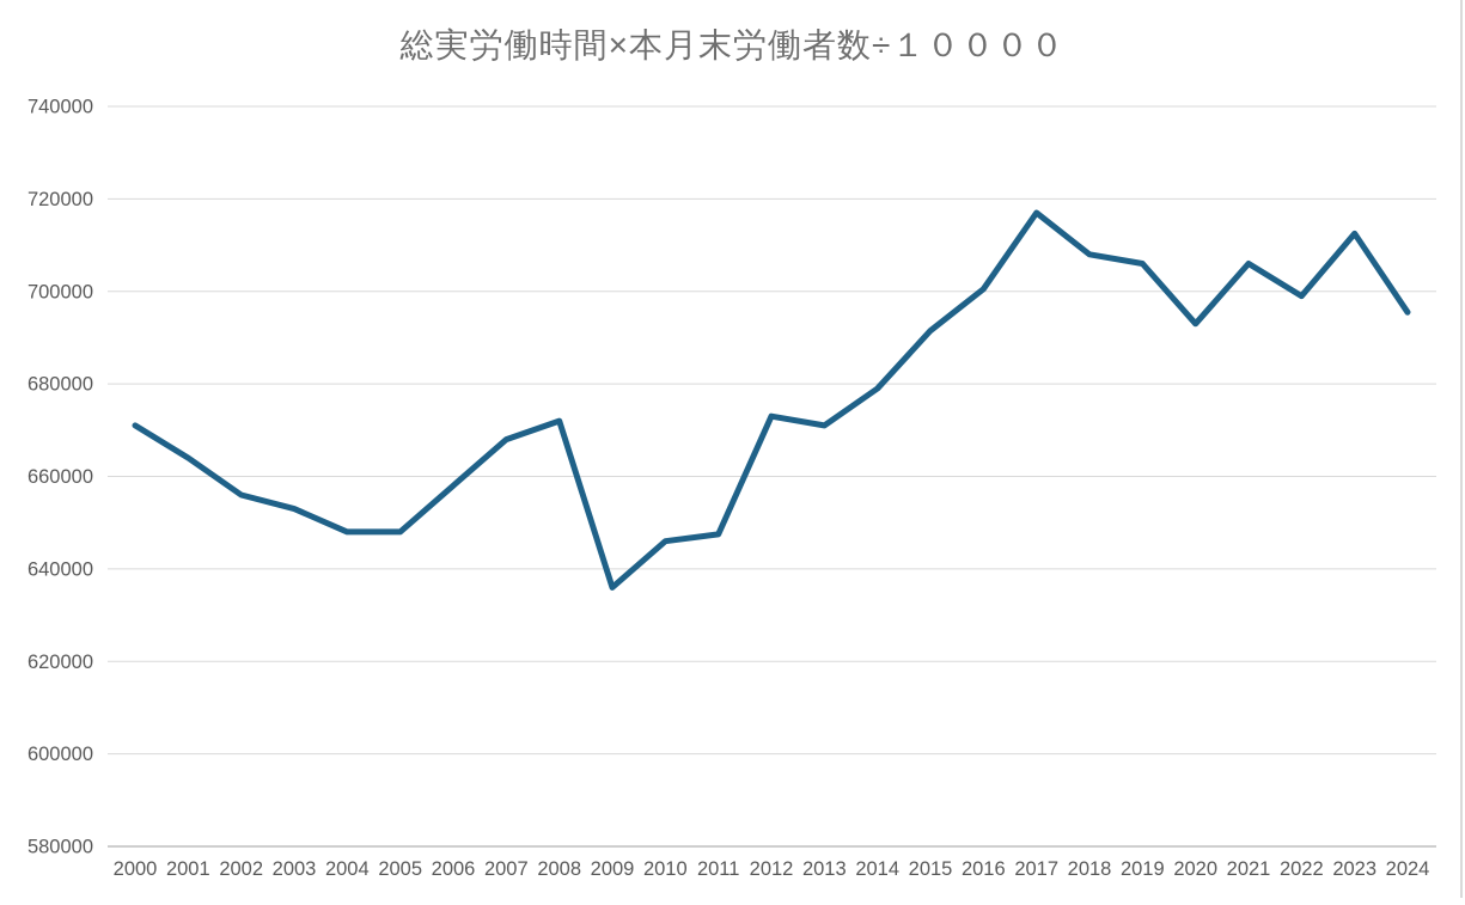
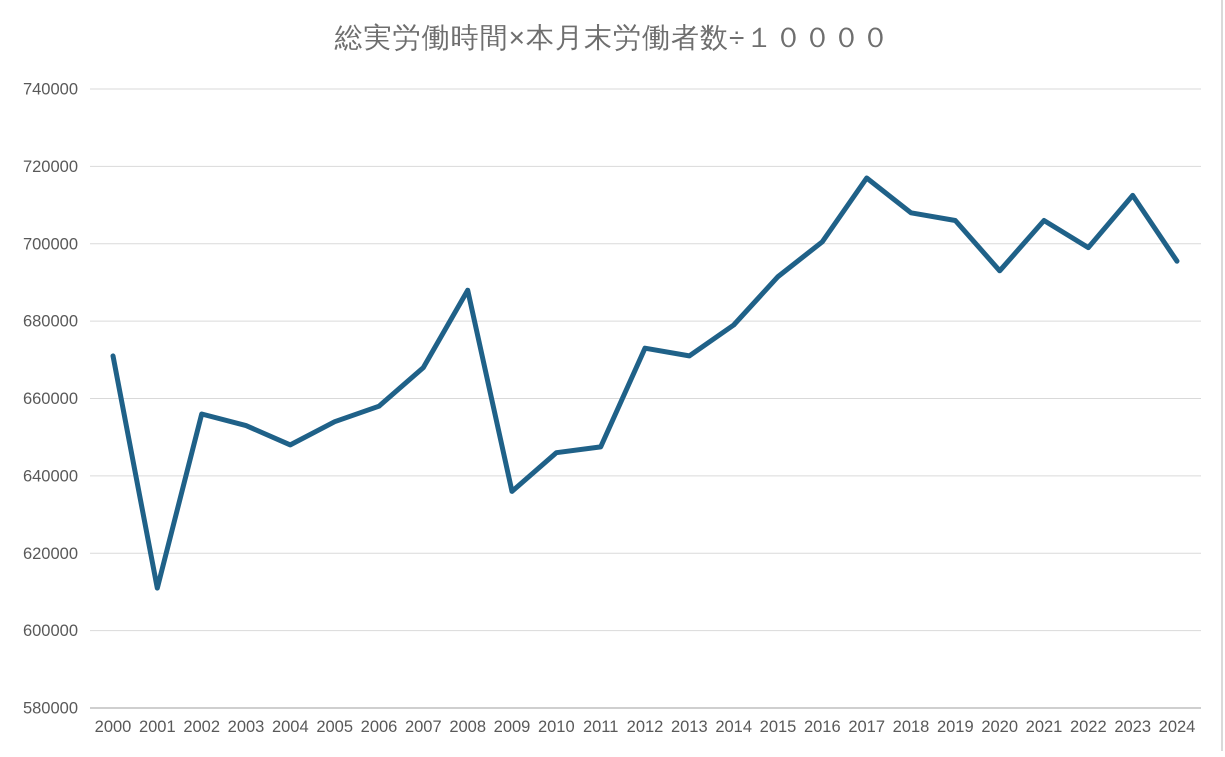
2001: 664000 -> 611000
2005: 648000 -> 654000
2008: 672000 -> 688000
